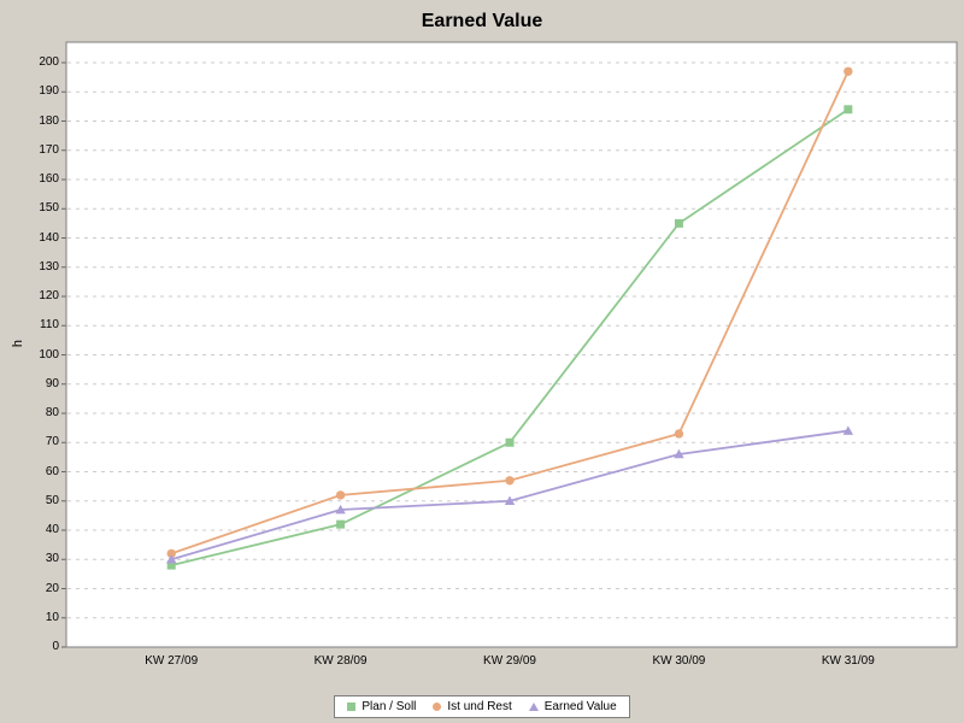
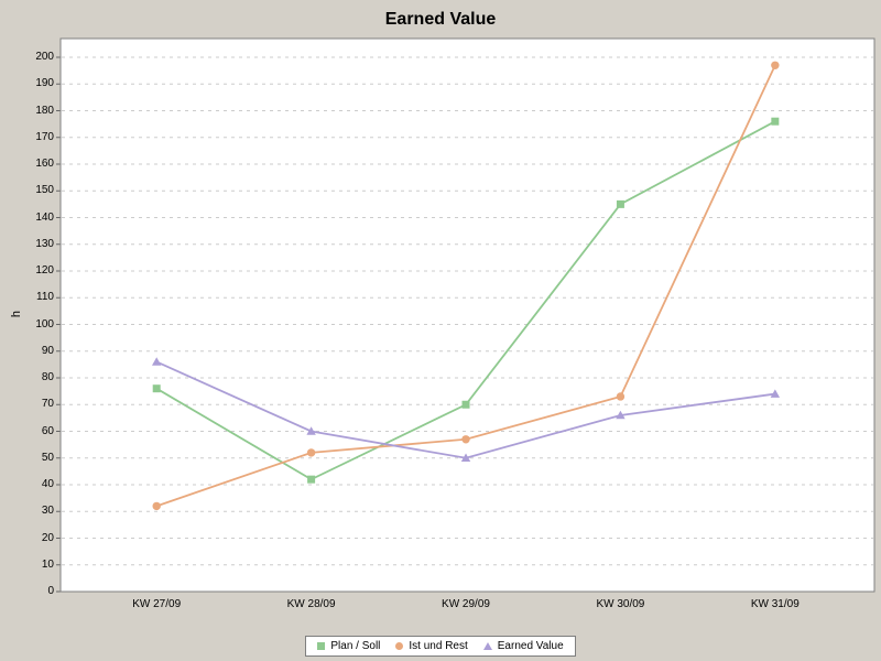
Plan / Soll/KW 27/09: 28 -> 76
Earned Value/KW 27/09: 30 -> 86
Earned Value/KW 28/09: 47 -> 60
Plan / Soll/KW 31/09: 184 -> 176
